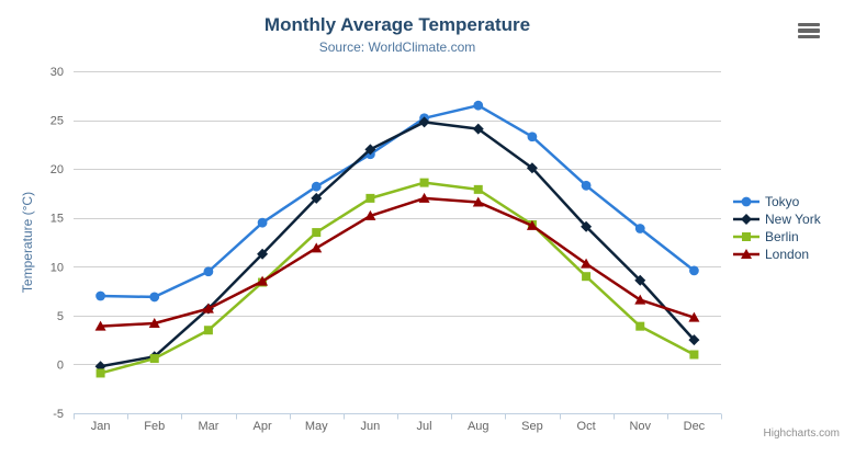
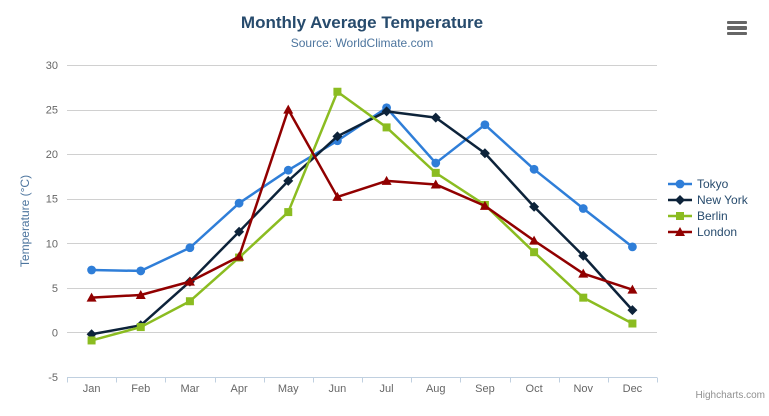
London/May: 12 -> 25
Berlin/Jun: 17 -> 27
Berlin/Jul: 19 -> 23
Tokyo/Aug: 26 -> 19
